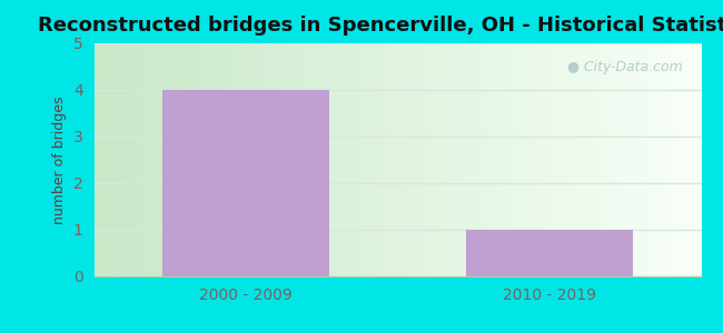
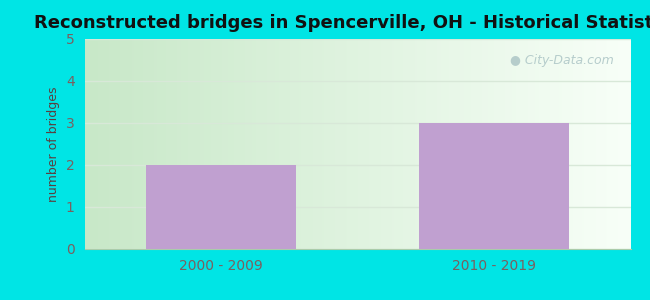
2000 - 2009: 4 -> 2
2010 - 2019: 1 -> 3
